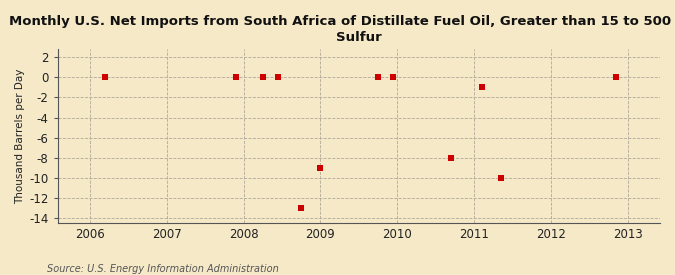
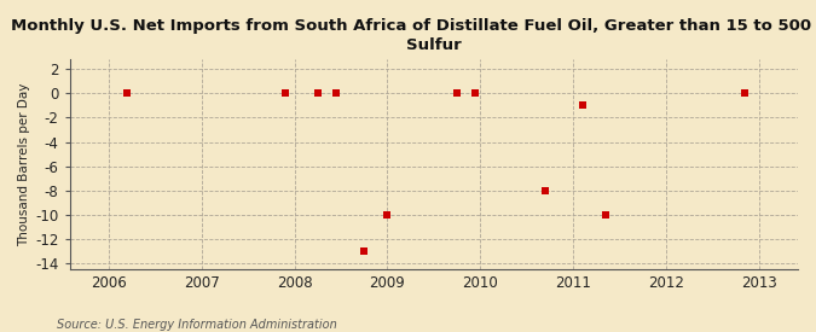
2009: -9 -> -10
